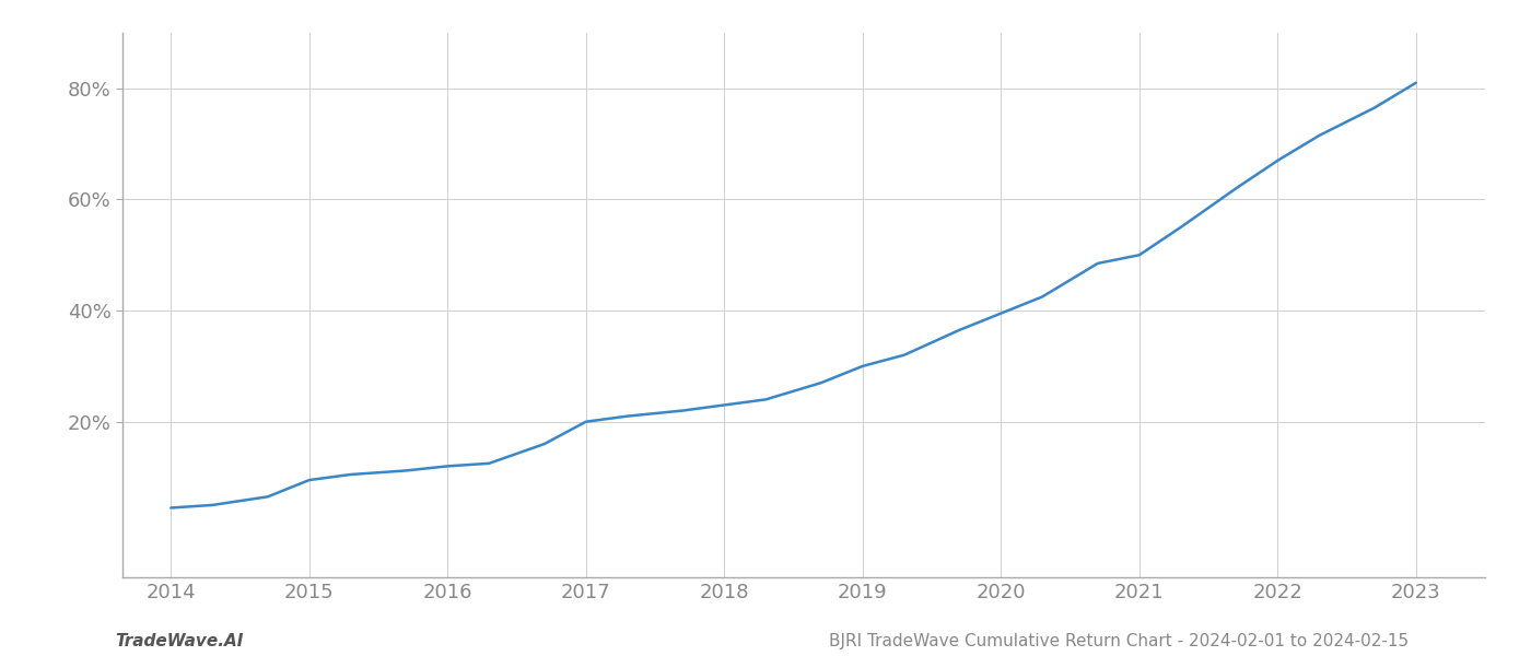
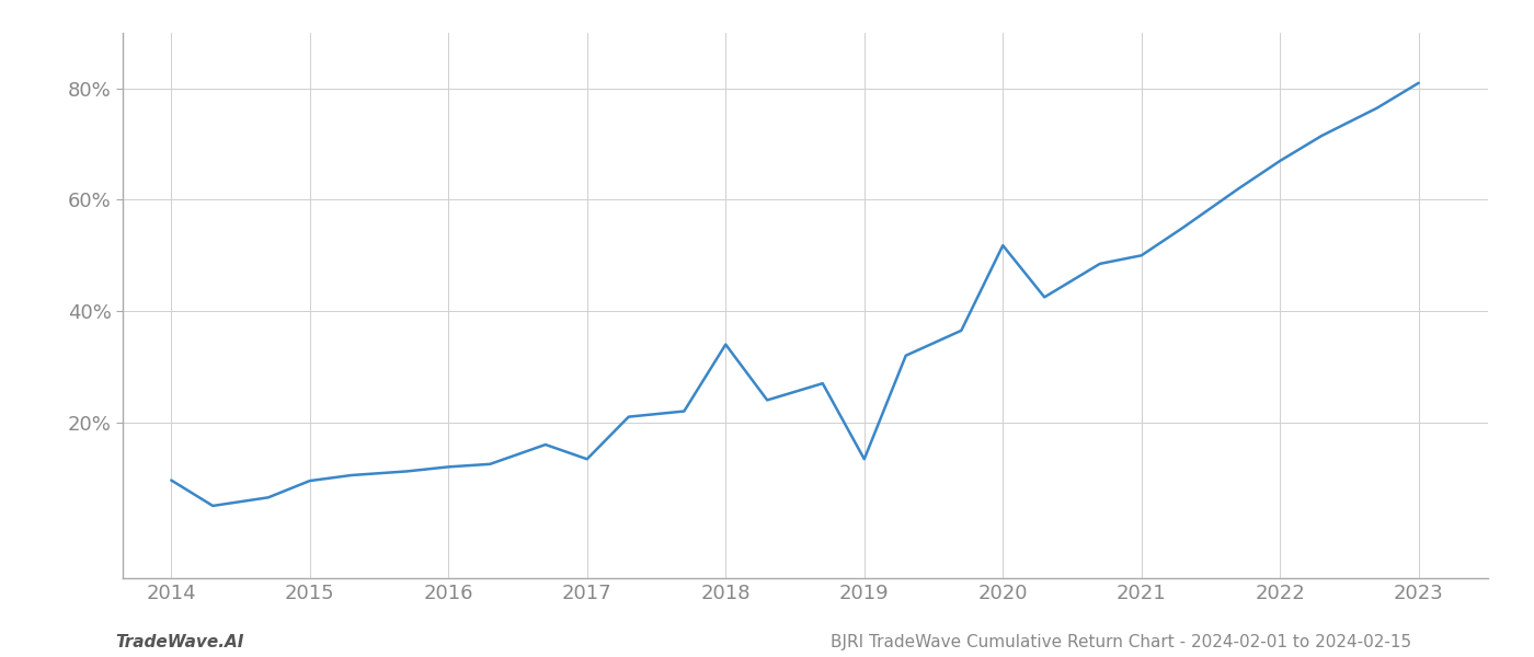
2014: 4.5% -> 9.6%
2017: 20.0% -> 13.4%
2018: 23.0% -> 34.0%
2019: 30.0% -> 13.4%
2020: 39.5% -> 51.8%
